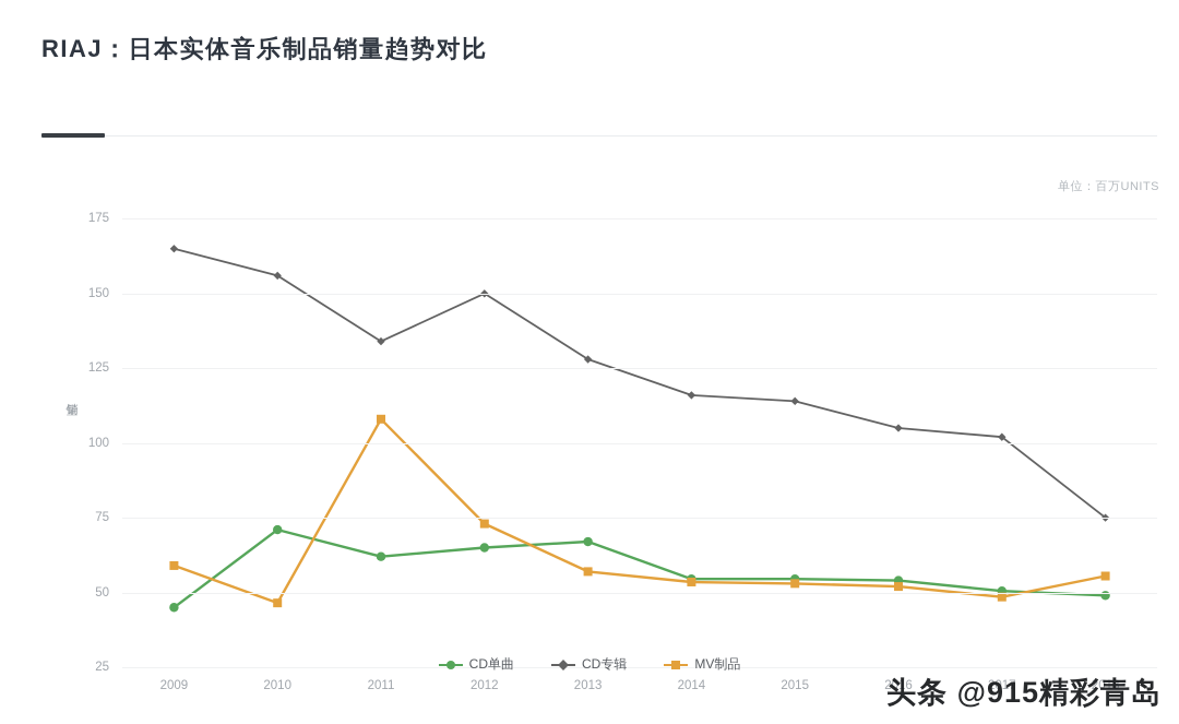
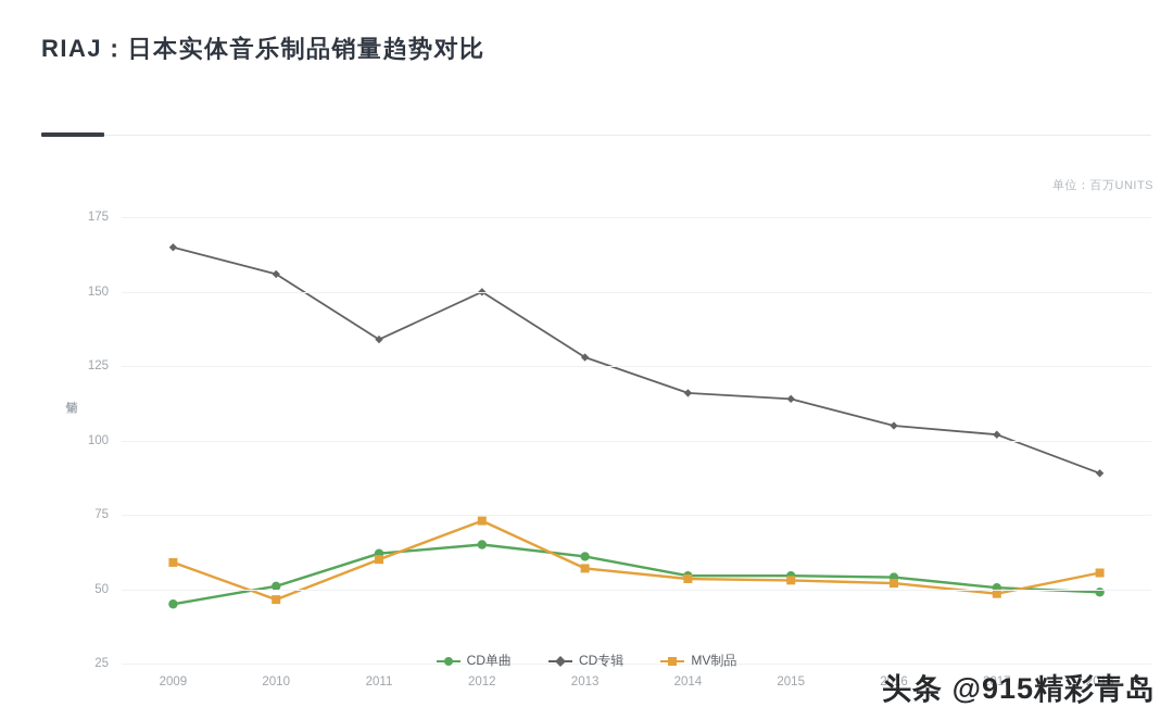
CD单曲/2010: 71 -> 51
MV制品/2011: 108 -> 60
CD单曲/2013: 67 -> 61
CD专辑/2018: 75 -> 89
